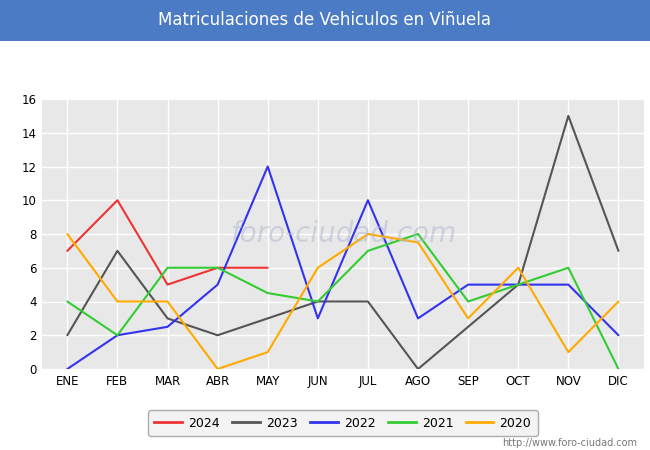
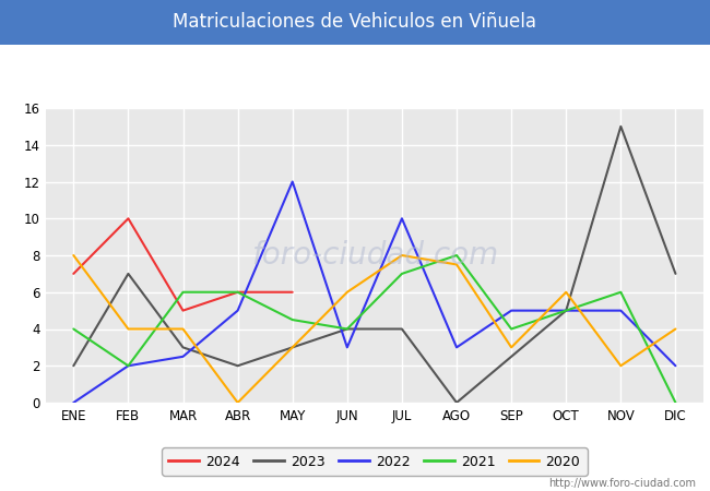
2020/MAY: 1.0 -> 3.0
2020/NOV: 1.0 -> 2.0
